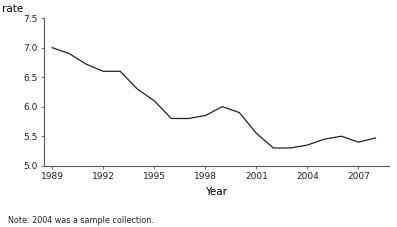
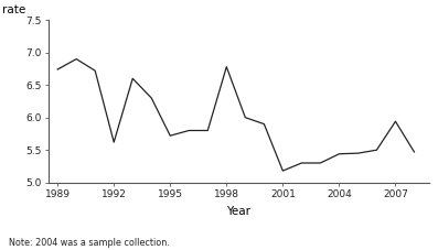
1989: 7.00 -> 6.74
1992: 6.60 -> 5.62
1995: 6.10 -> 5.72
1998: 5.85 -> 6.78
2001: 5.55 -> 5.18
2004: 5.35 -> 5.44
2007: 5.40 -> 5.94
